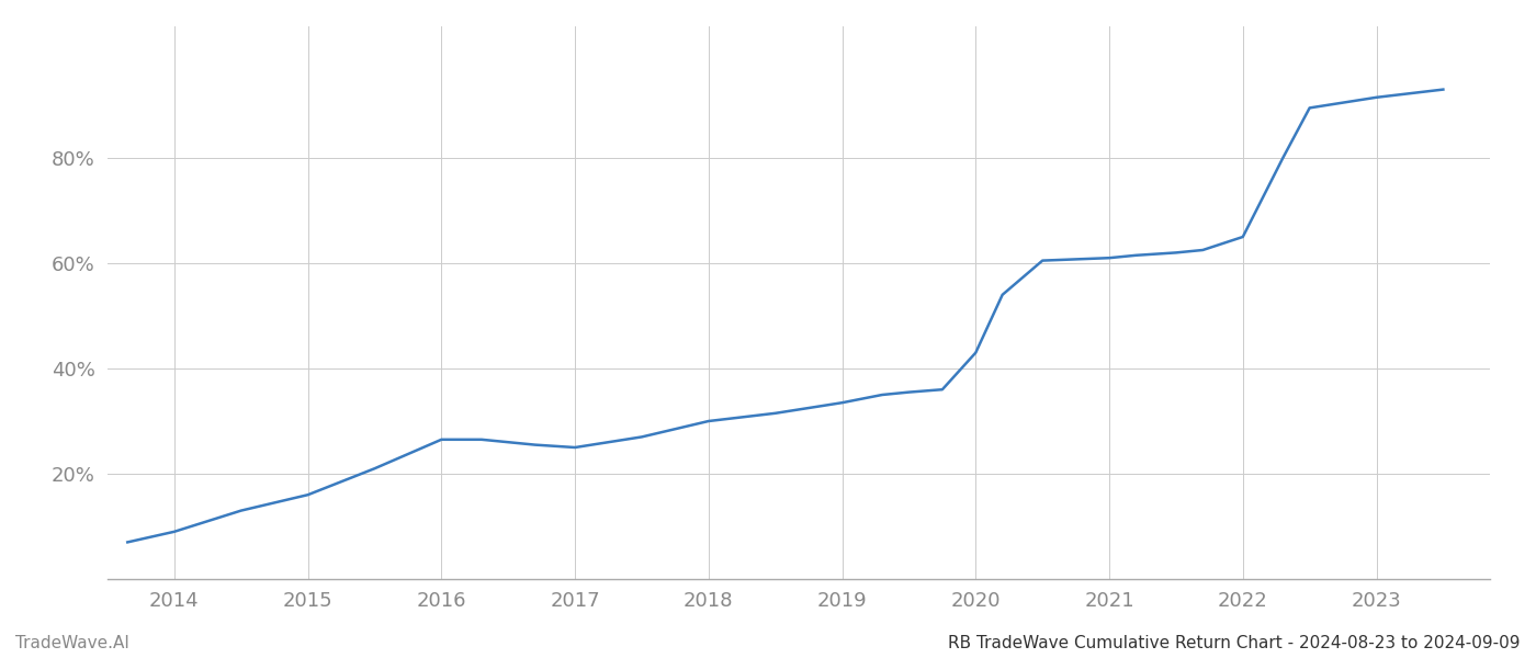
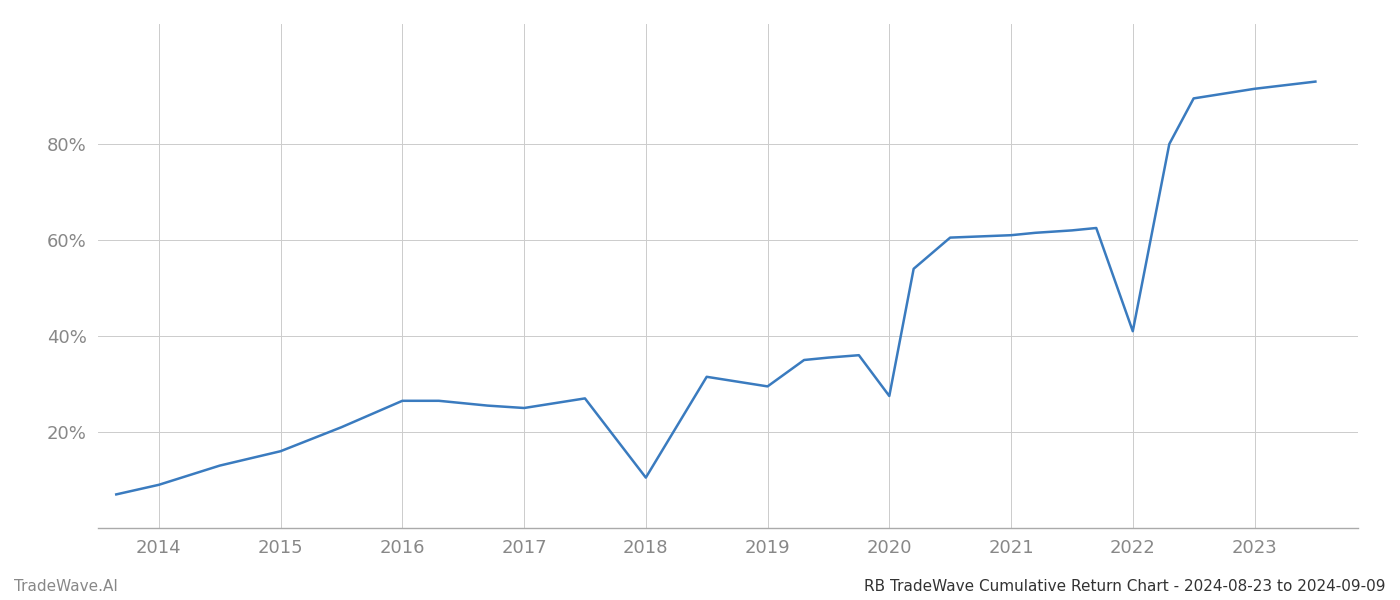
2018: 30.0% -> 10.5%
2019: 33.5% -> 29.5%
2020: 43.0% -> 27.5%
2022: 65.0% -> 41.0%
